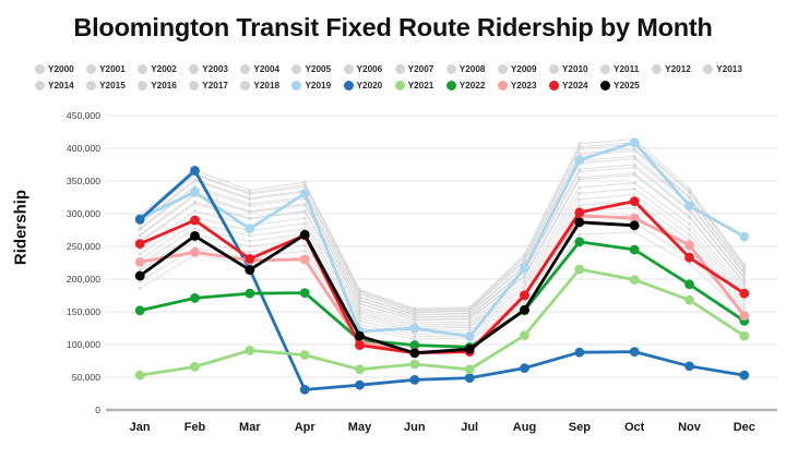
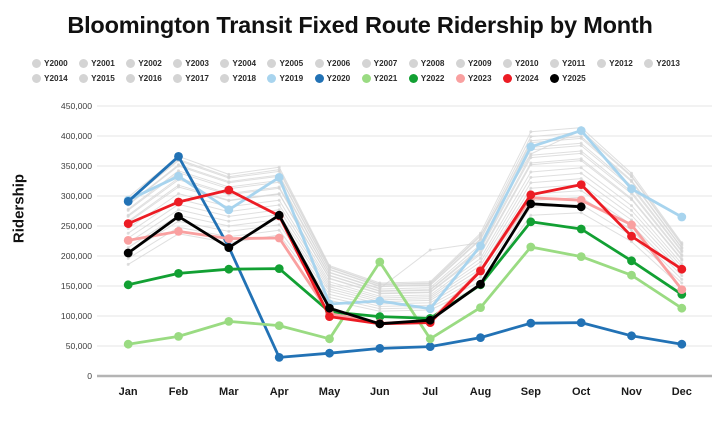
Y2024/Mar: 230000 -> 310000
Y2021/Jun: 70000 -> 190000
Y2016/Jul: 150000 -> 210000
Y2014/Sep: 400000 -> 370000
